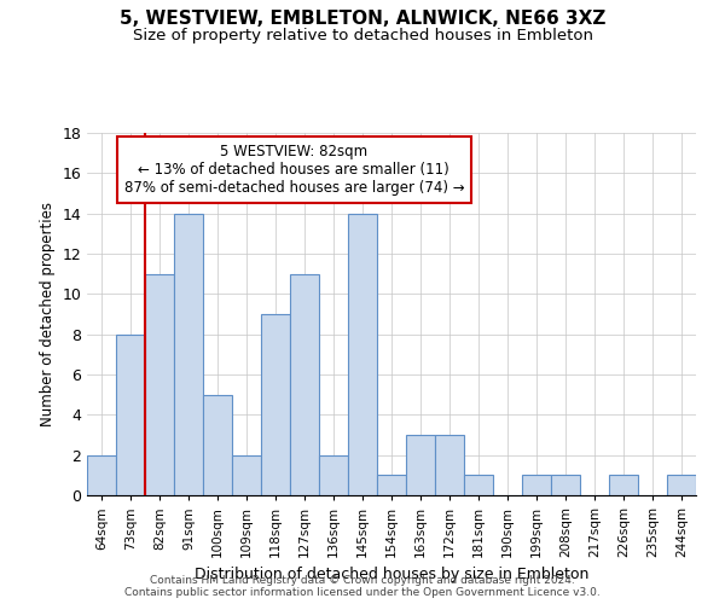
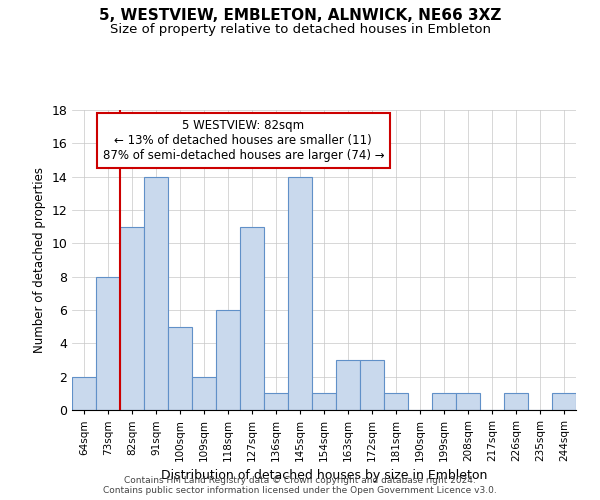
118sqm: 9 -> 6
136sqm: 2 -> 1
